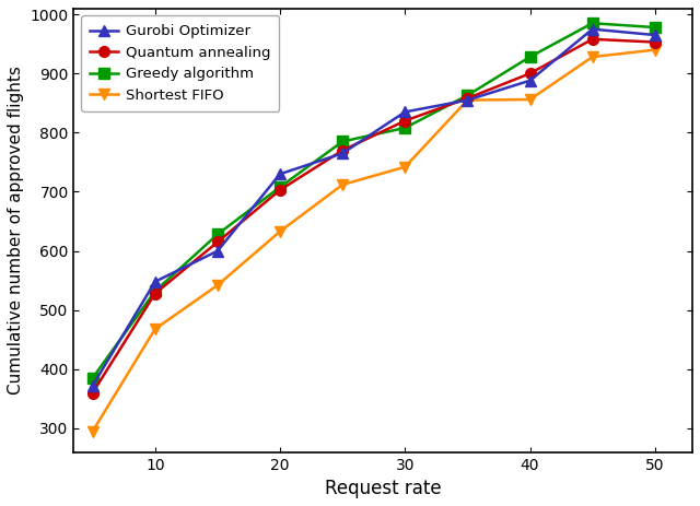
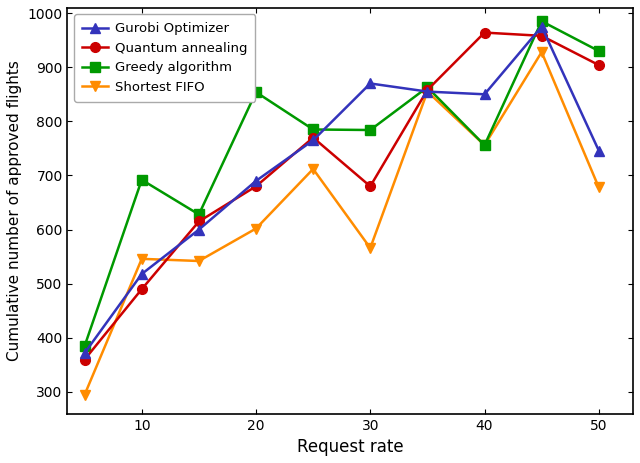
Gurobi Optimizer/10: 548 -> 518
Quantum annealing/10: 528 -> 490
Greedy algorithm/10: 532 -> 692
Shortest FIFO/10: 468 -> 546
Gurobi Optimizer/20: 730 -> 690
Quantum annealing/20: 703 -> 680
Greedy algorithm/20: 708 -> 854
Shortest FIFO/20: 633 -> 602
Gurobi Optimizer/30: 835 -> 870
Quantum annealing/30: 820 -> 680
Greedy algorithm/30: 808 -> 784
Shortest FIFO/30: 742 -> 566
Gurobi Optimizer/40: 888 -> 850
Quantum annealing/40: 900 -> 964
Greedy algorithm/40: 928 -> 756
Shortest FIFO/40: 856 -> 756
Gurobi Optimizer/50: 965 -> 746
Quantum annealing/50: 953 -> 904
Greedy algorithm/50: 978 -> 930
Shortest FIFO/50: 940 -> 678
